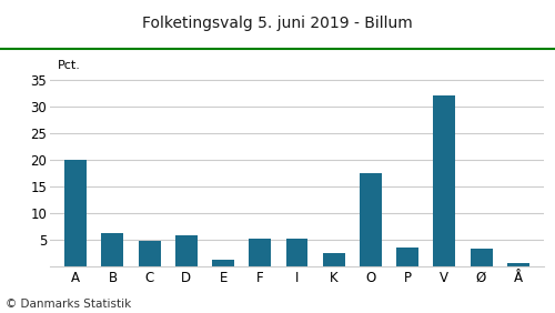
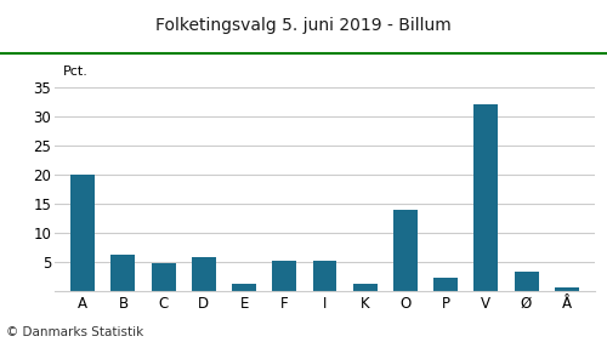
K: 2.5 -> 1.2
O: 17.5 -> 13.9
P: 3.5 -> 2.2
